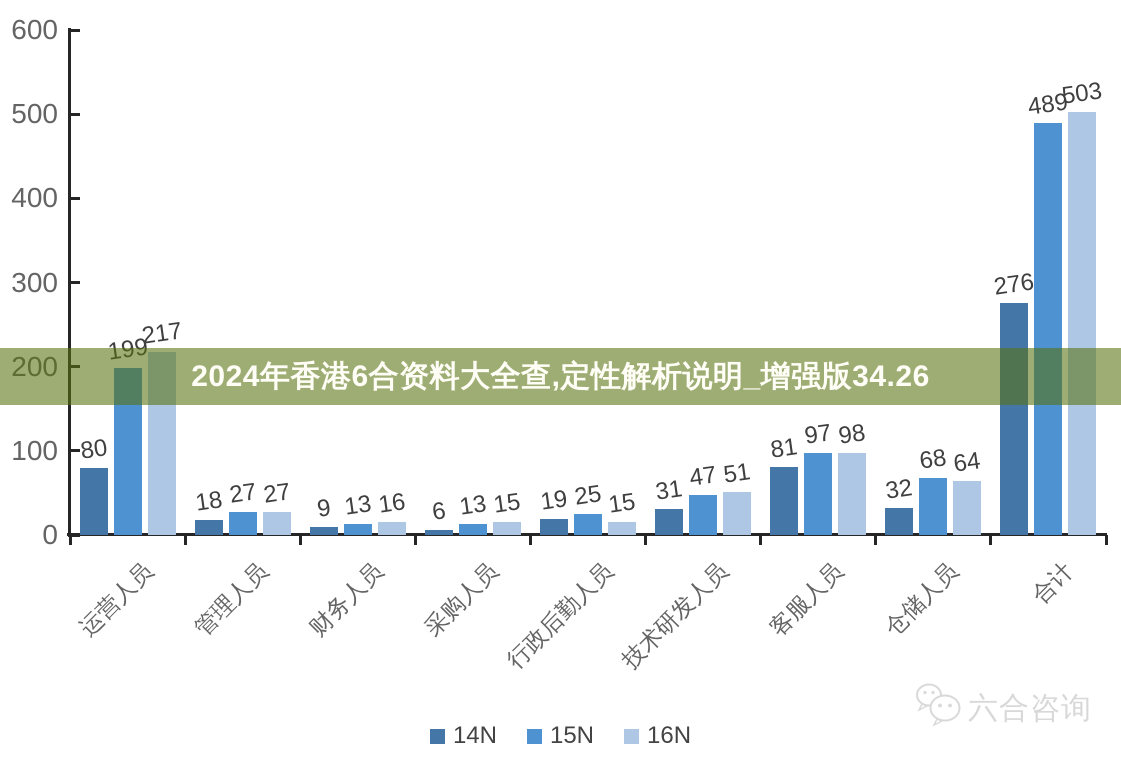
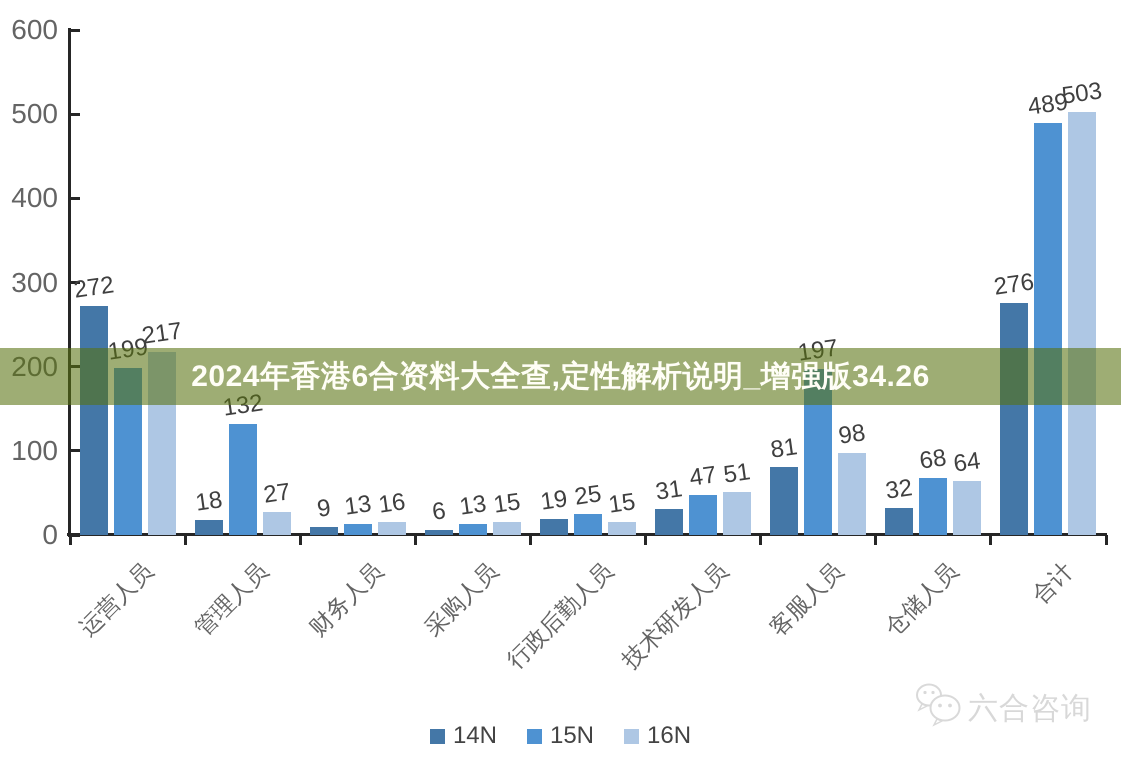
14N/运营人员: 80 -> 272
15N/管理人员: 27 -> 132
15N/客服人员: 97 -> 197
